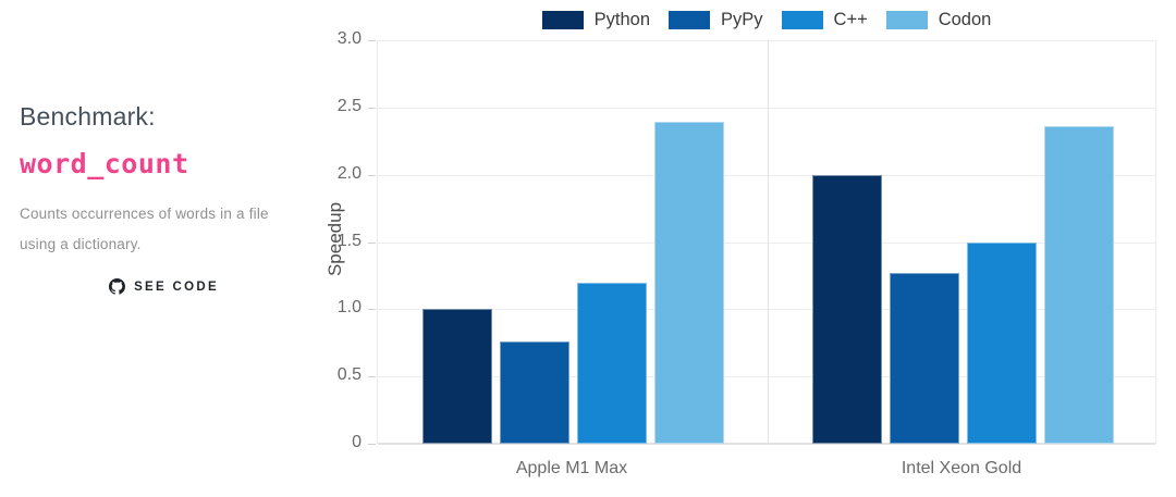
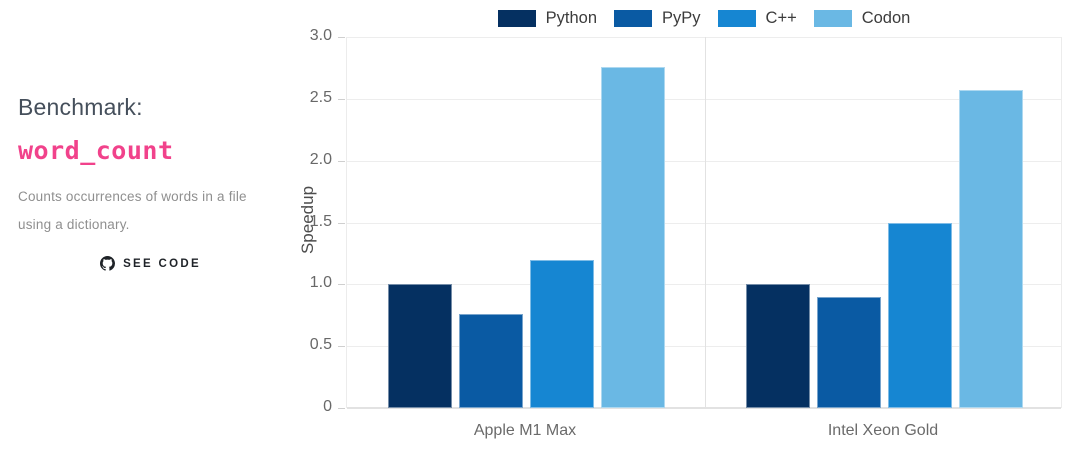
Codon/Apple M1 Max: 2.39 -> 2.76
Python/Intel Xeon Gold: 2 -> 1
PyPy/Intel Xeon Gold: 1.27 -> 0.90
Codon/Intel Xeon Gold: 2.36 -> 2.57
